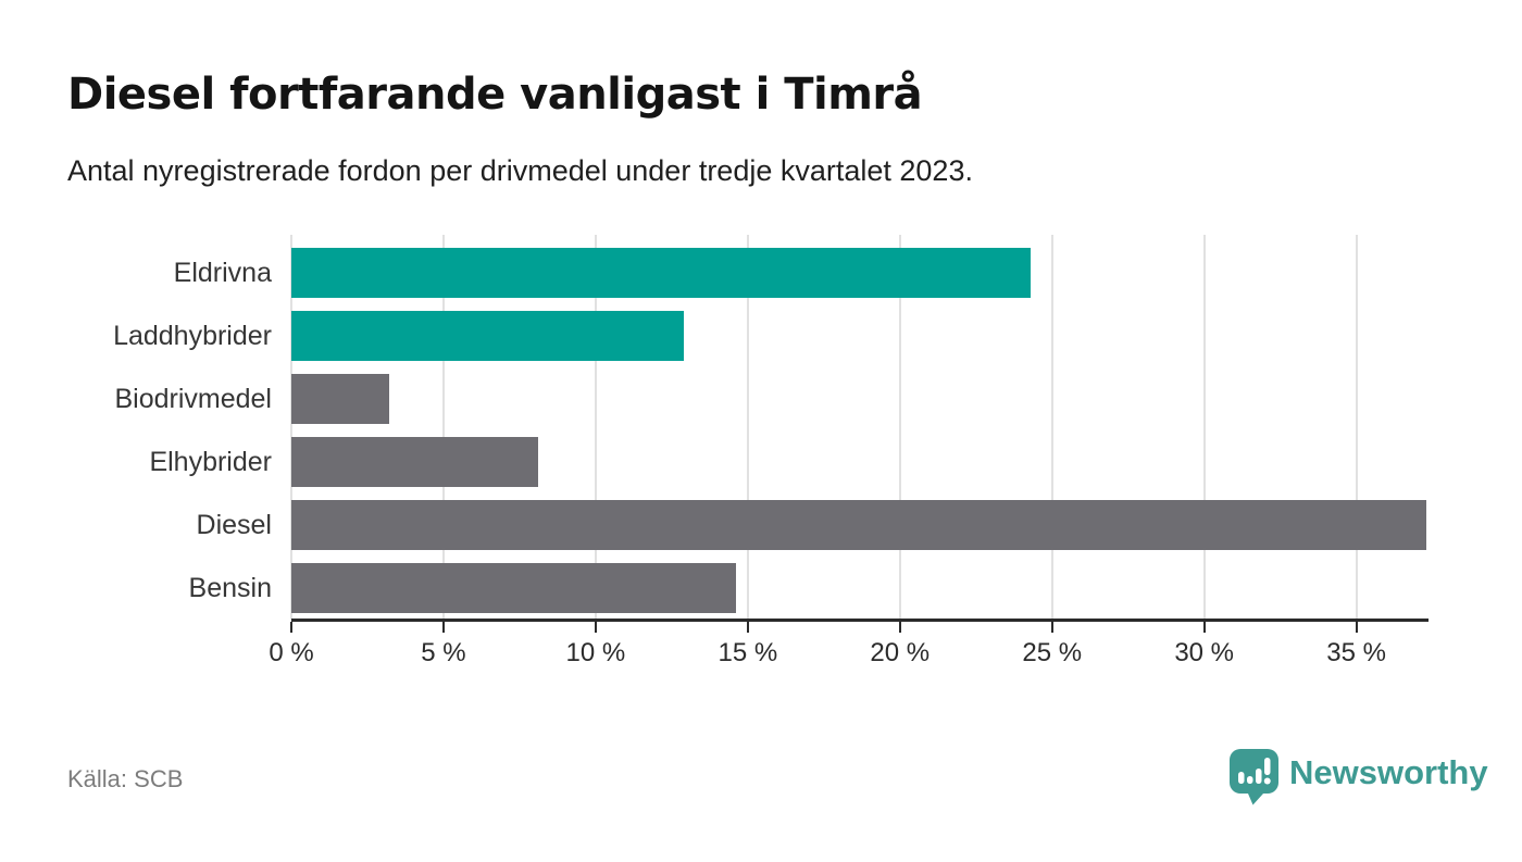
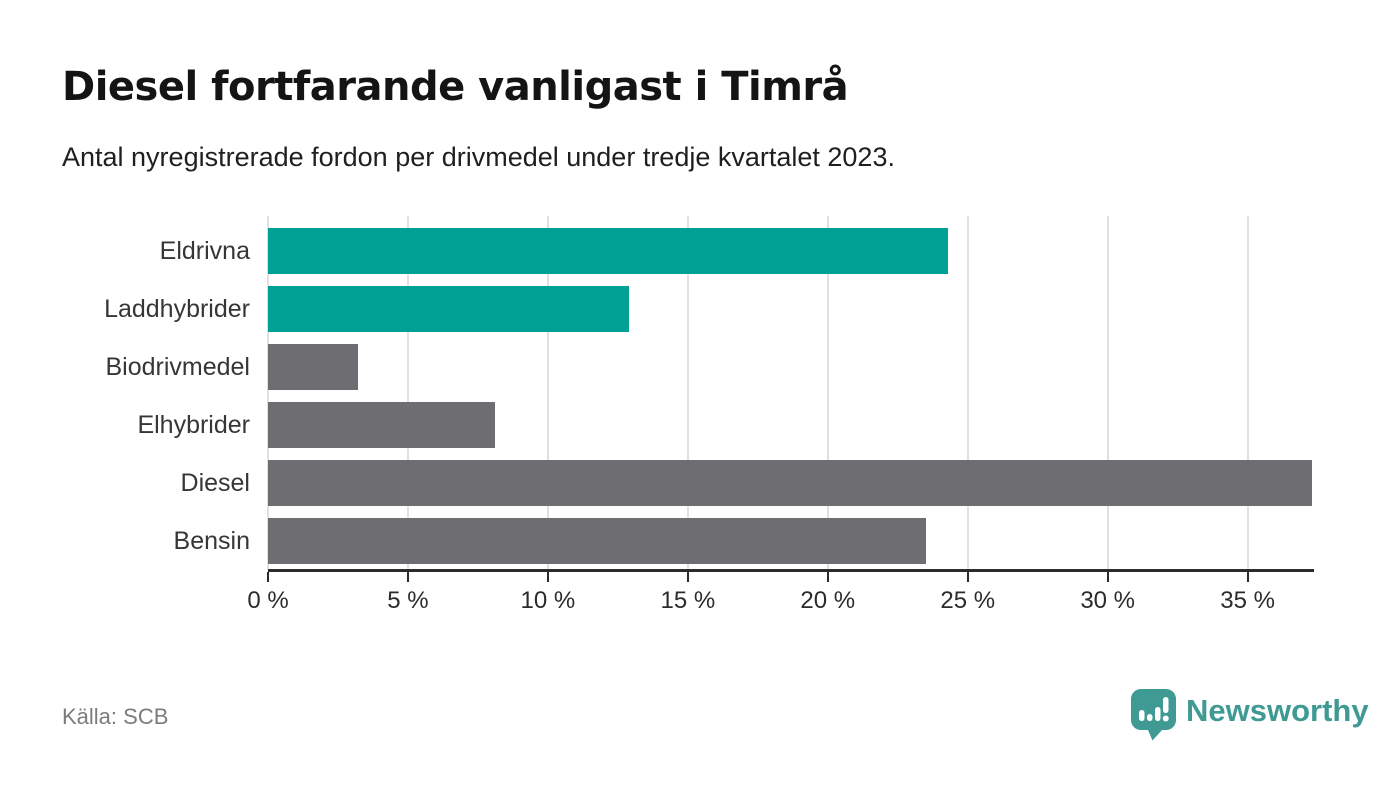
Bensin: 14.6% -> 23.5%
